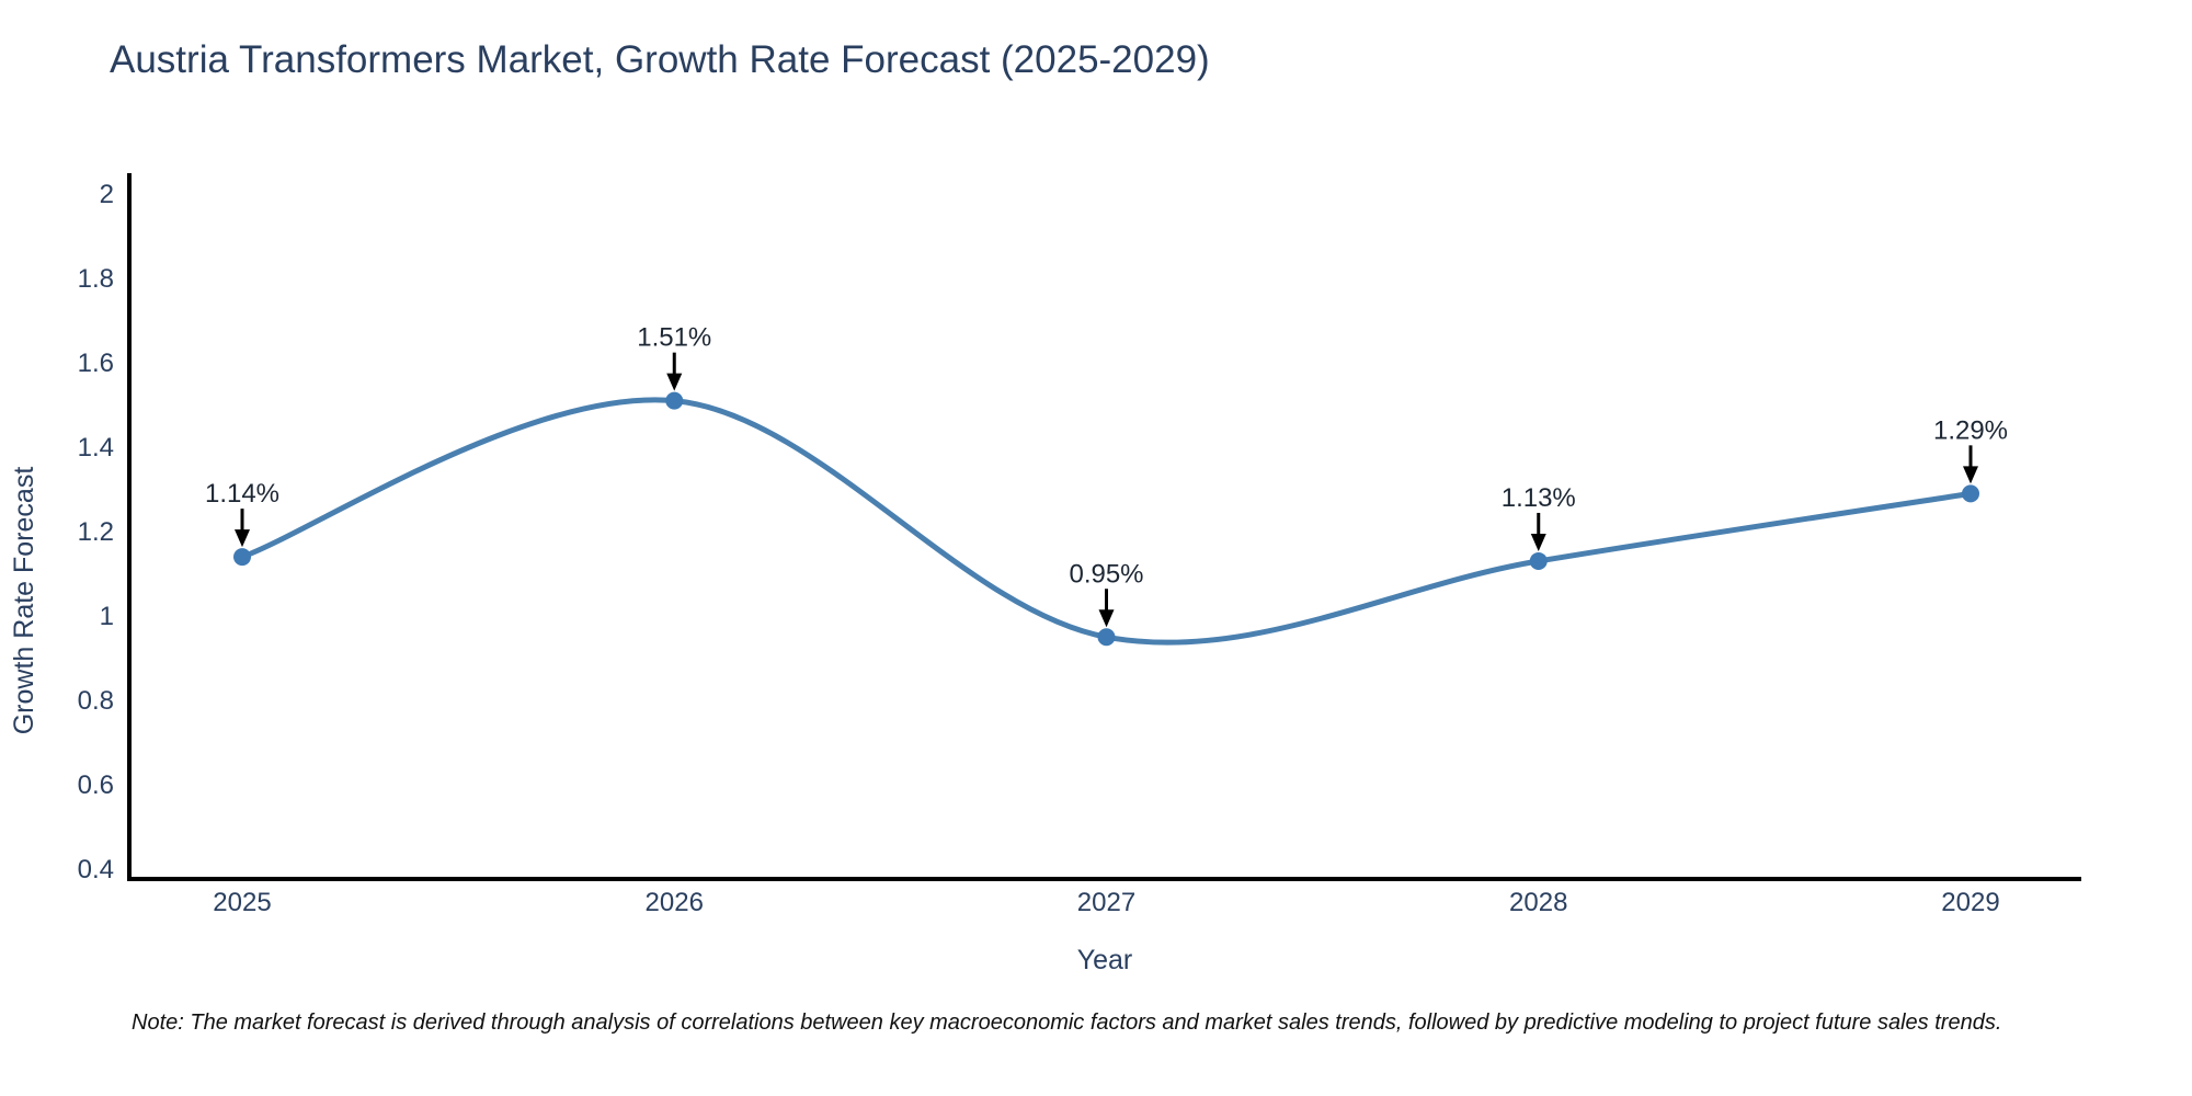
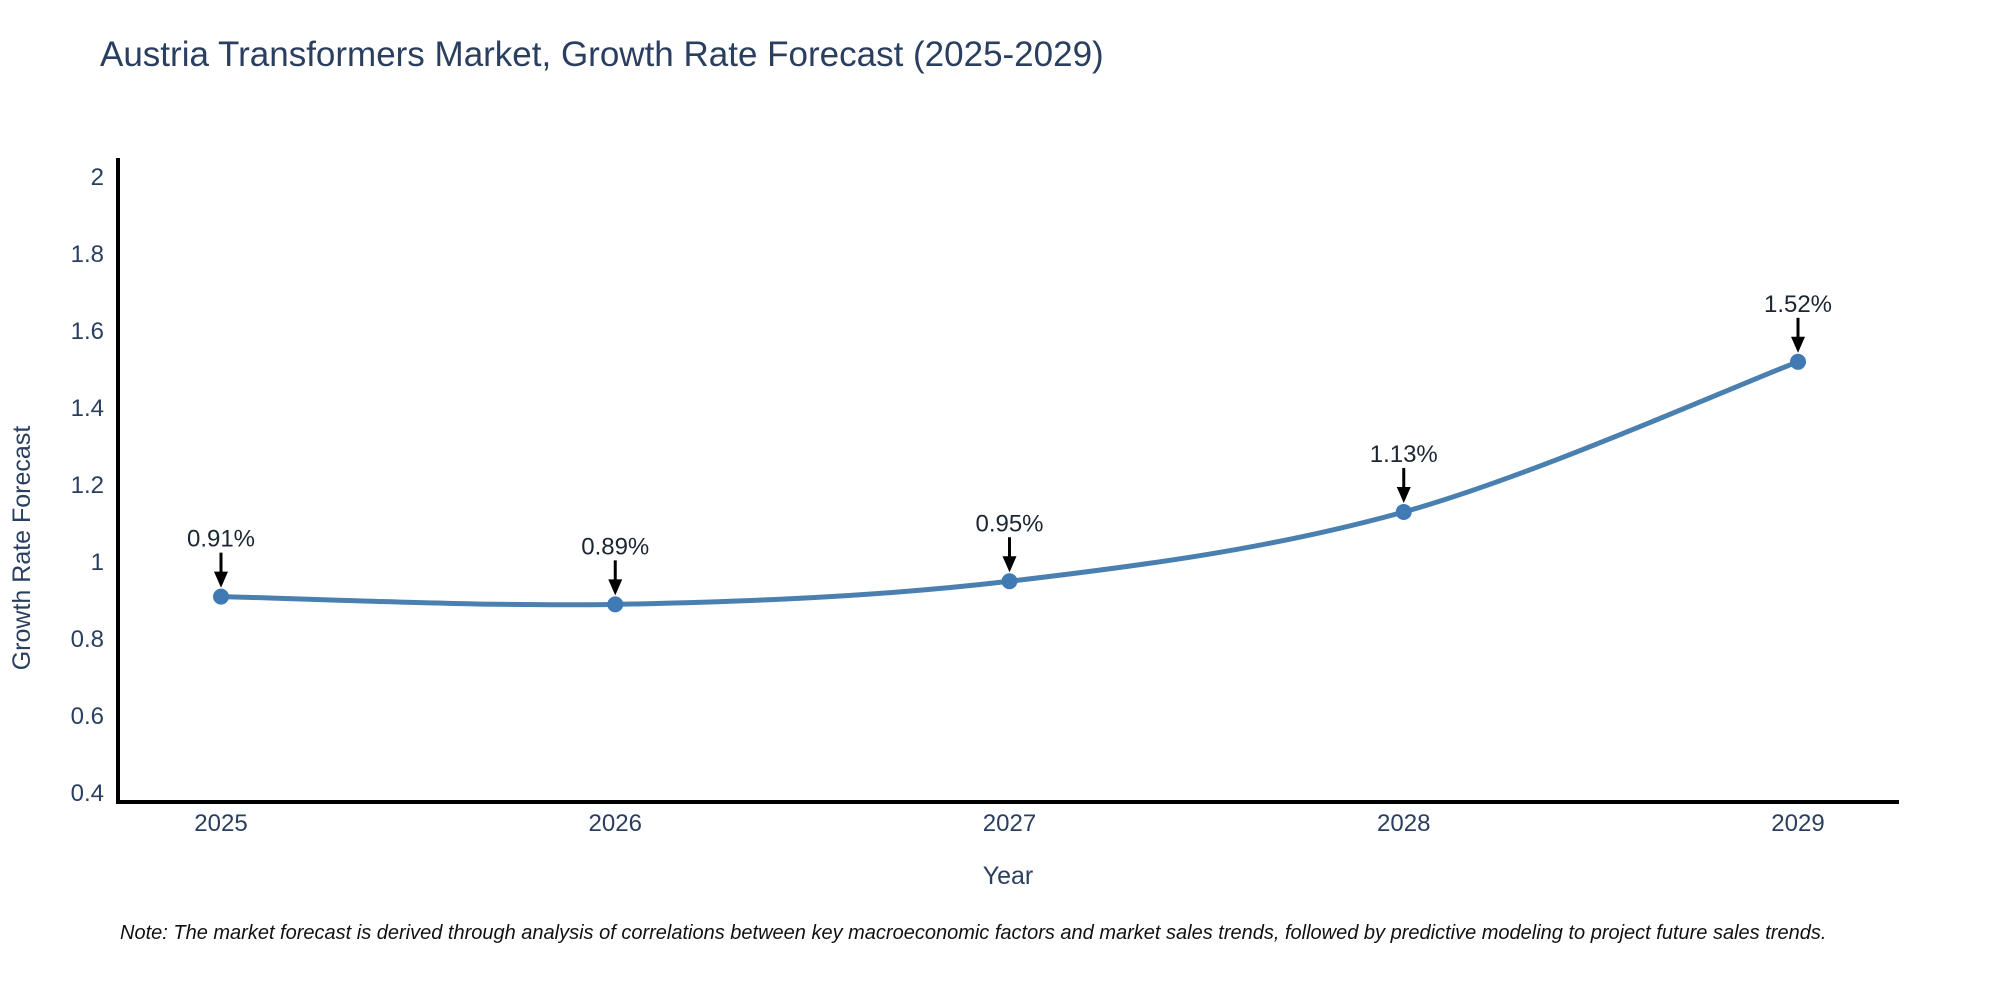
2025: 1.14% -> 0.91%
2026: 1.51% -> 0.89%
2029: 1.29% -> 1.52%
